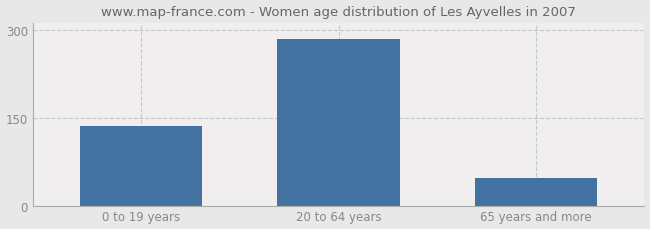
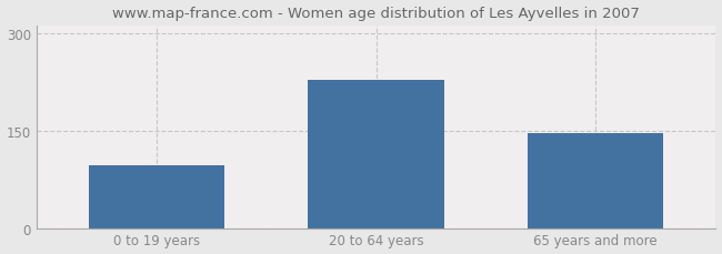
0 to 19 years: 136 -> 96
20 to 64 years: 285 -> 228
65 years and more: 47 -> 146
